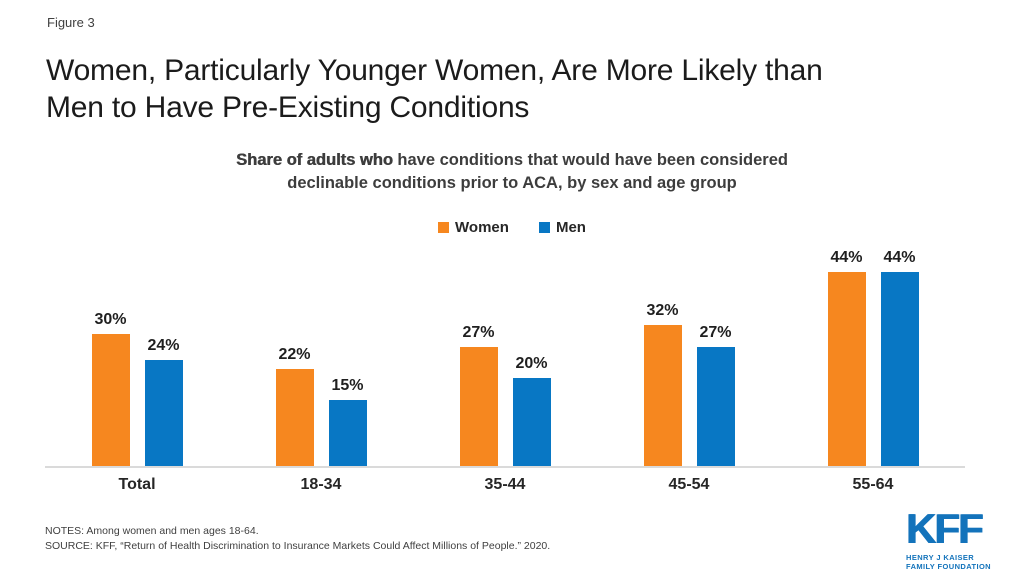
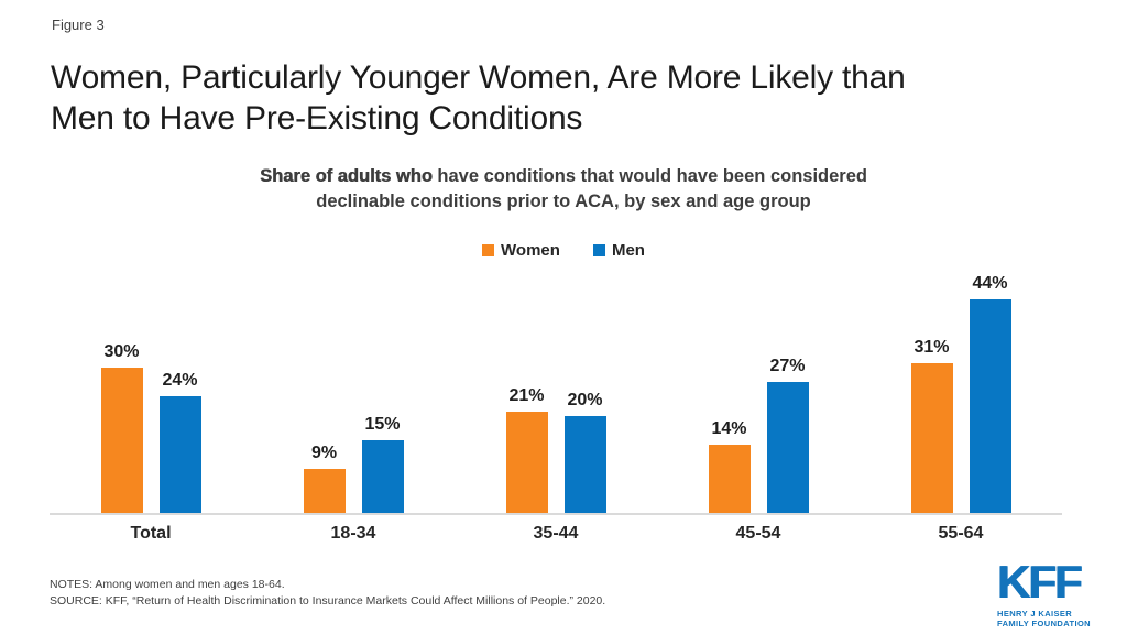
Women/18-34: 22% -> 9%
Women/35-44: 27% -> 21%
Women/45-54: 32% -> 14%
Women/55-64: 44% -> 31%
